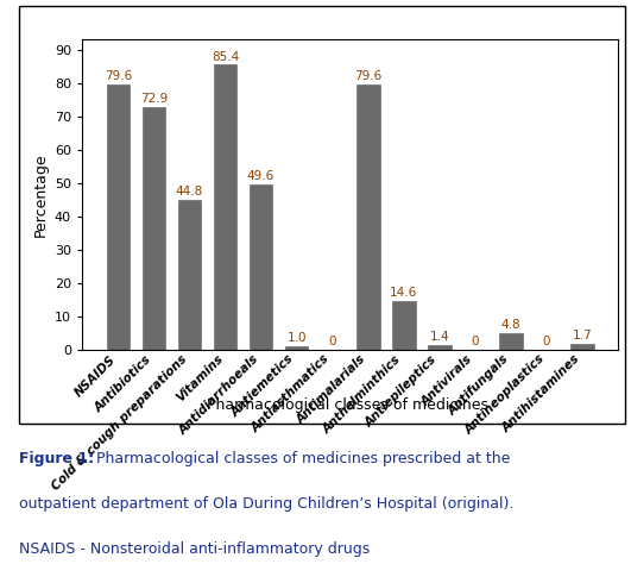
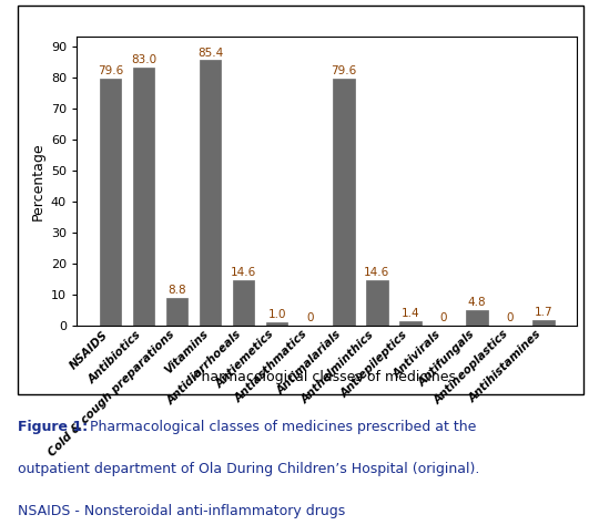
Antibiotics: 72.9 -> 83.0
Cold & cough preparations: 44.8 -> 8.8
Antidiarrhoeals: 49.6 -> 14.6
